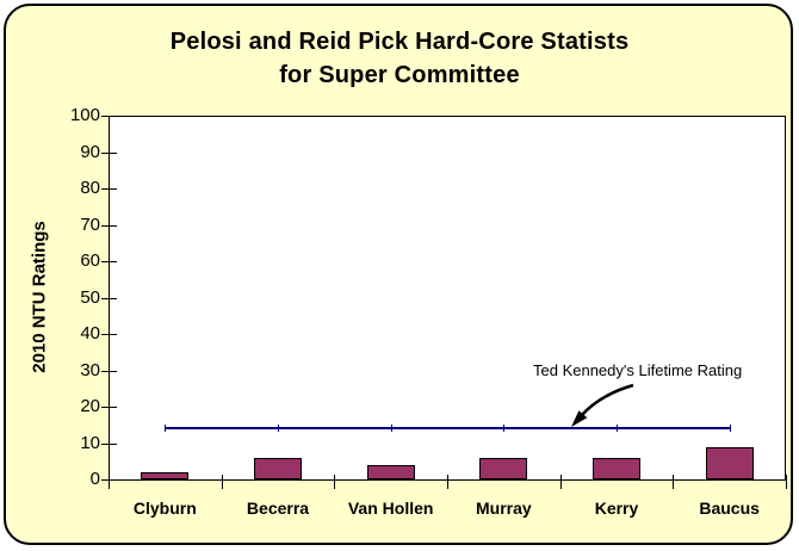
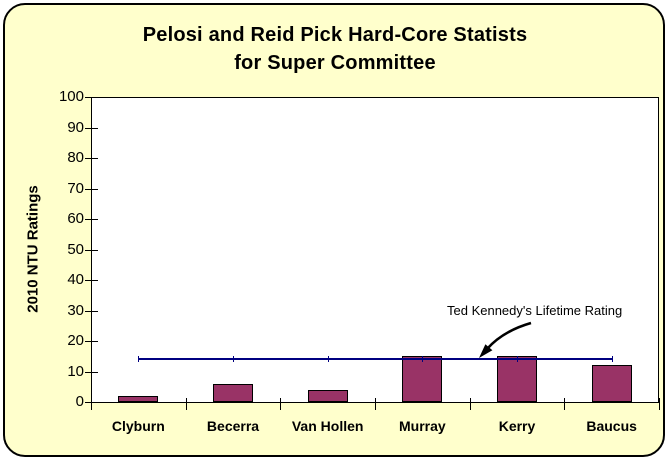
Murray: 6 -> 15
Kerry: 6 -> 15
Baucus: 9 -> 12
